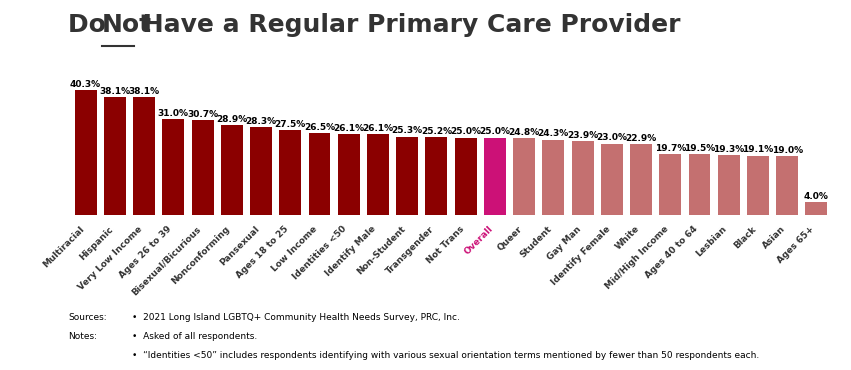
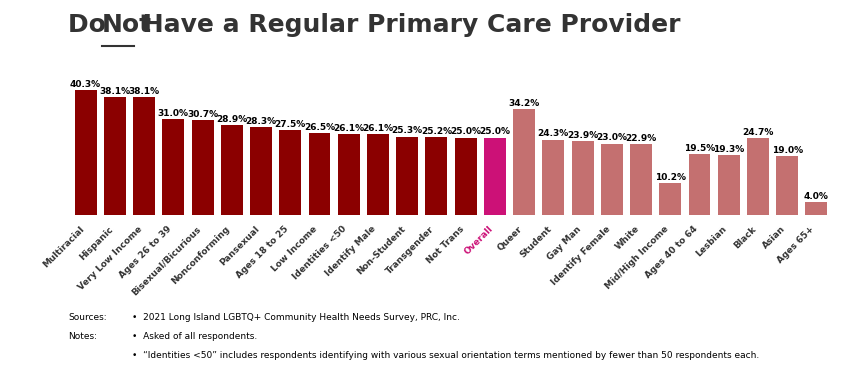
Queer: 24.8% -> 34.2%
Mid/High Income: 19.7% -> 10.2%
Black: 19.1% -> 24.7%
